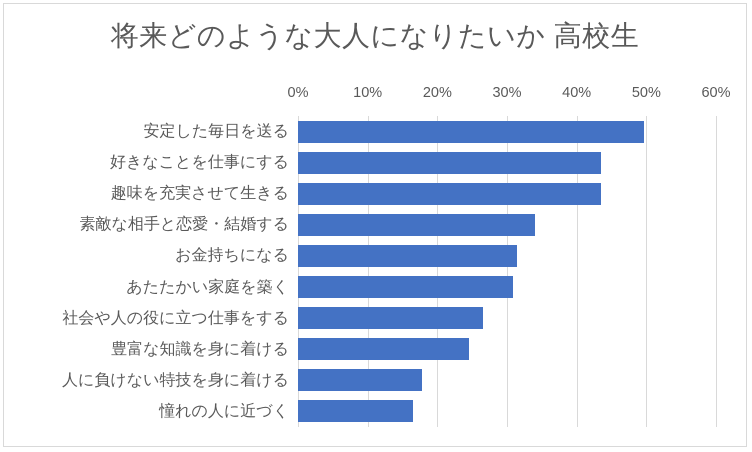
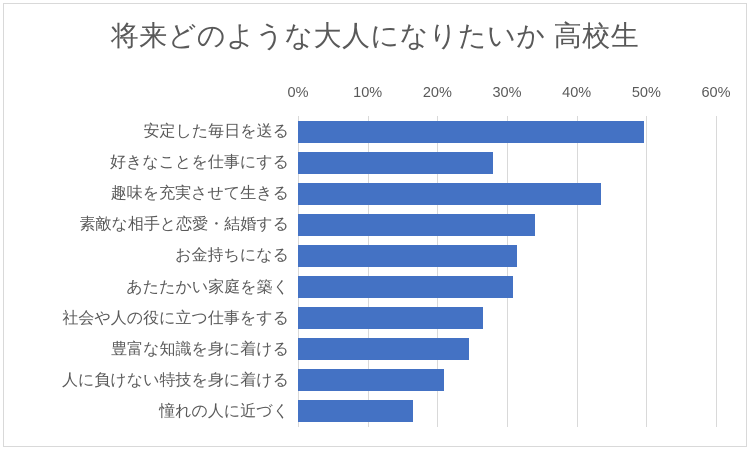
好きなことを仕事にする: 44% -> 28%
人に負けない特技を身に着ける: 18% -> 21%
